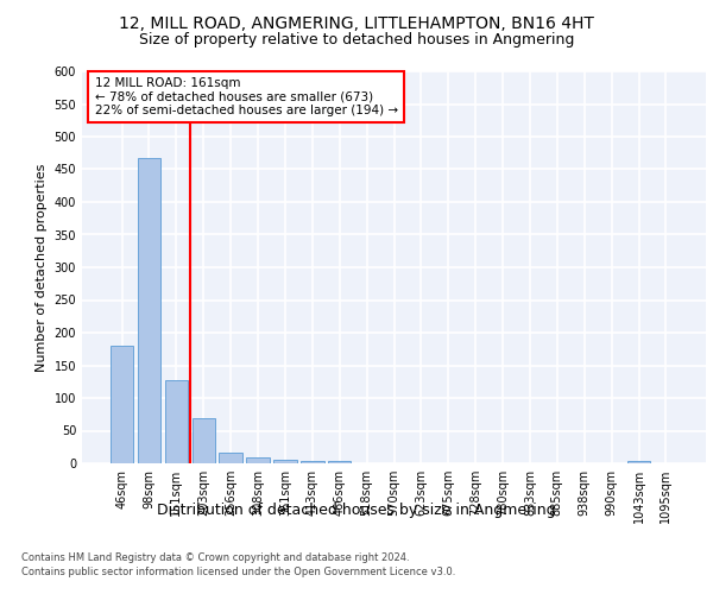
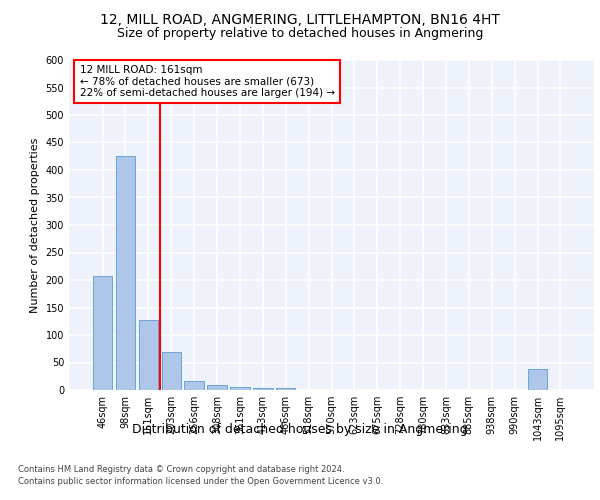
46sqm: 180 -> 208
98sqm: 468 -> 426
1043sqm: 4 -> 38
